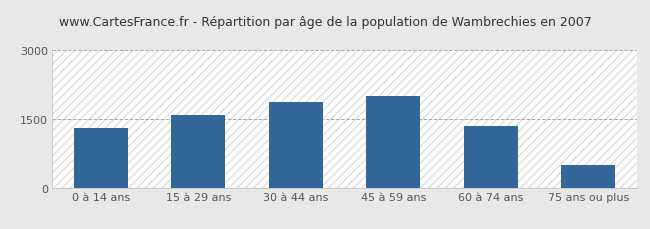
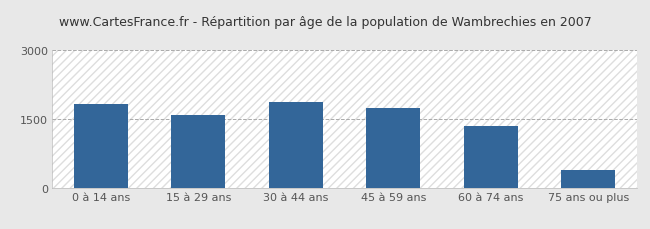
0 à 14 ans: 1300 -> 1810
45 à 59 ans: 2000 -> 1720
75 ans ou plus: 500 -> 380
